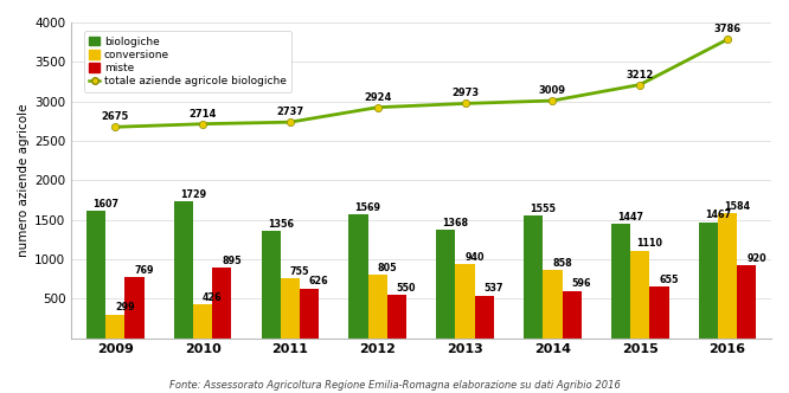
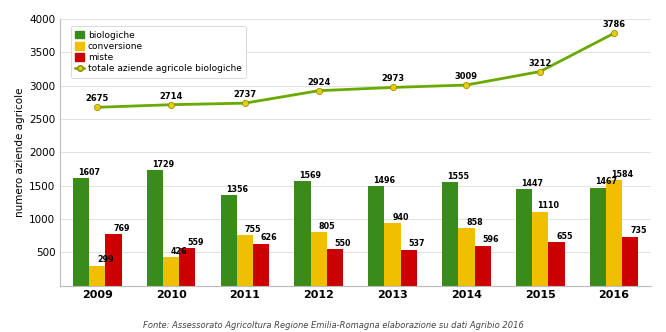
miste/2010: 895 -> 559
biologiche/2013: 1368 -> 1496
miste/2016: 920 -> 735
